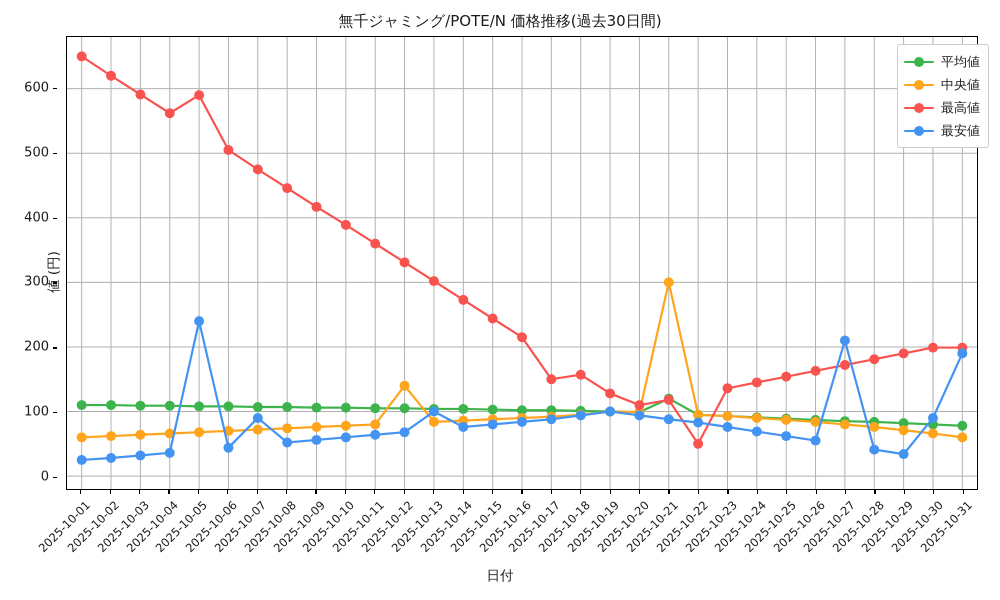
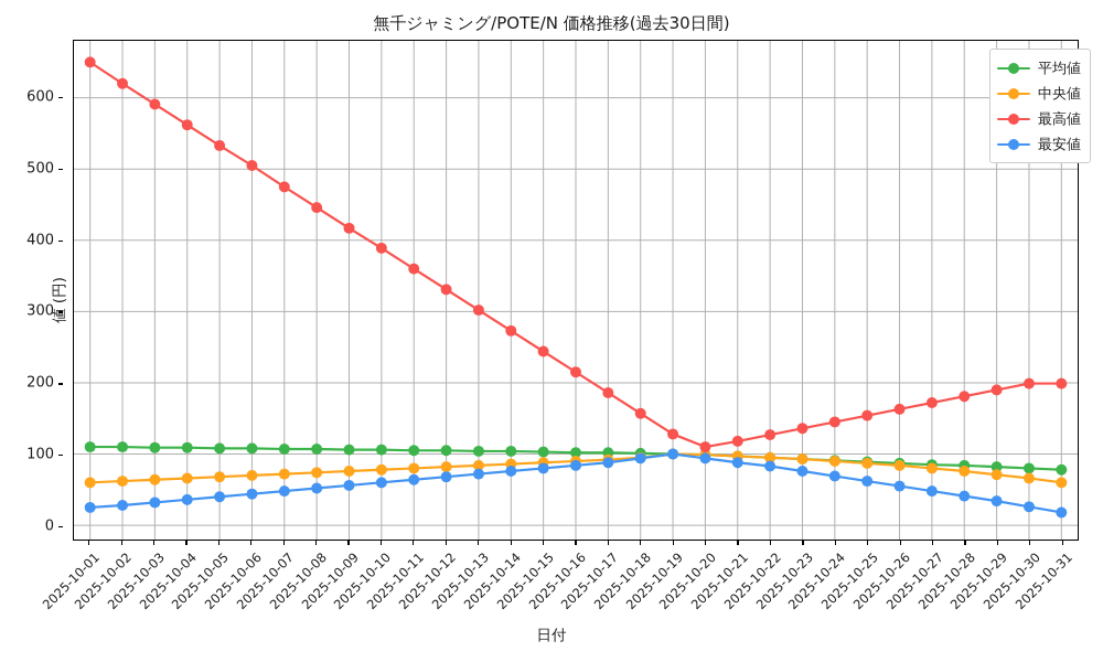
最高値/2025-10-05: 590 -> 530
最安値/2025-10-05: 240 -> 40
最安値/2025-10-07: 90 -> 50
中央値/2025-10-12: 140 -> 80
最安値/2025-10-13: 100 -> 70
最高値/2025-10-17: 150 -> 190
平均値/2025-10-21: 120 -> 100
中央値/2025-10-21: 300 -> 100
最高値/2025-10-22: 50 -> 130
最安値/2025-10-27: 210 -> 50
最安値/2025-10-30: 90 -> 30
最安値/2025-10-31: 190 -> 20
